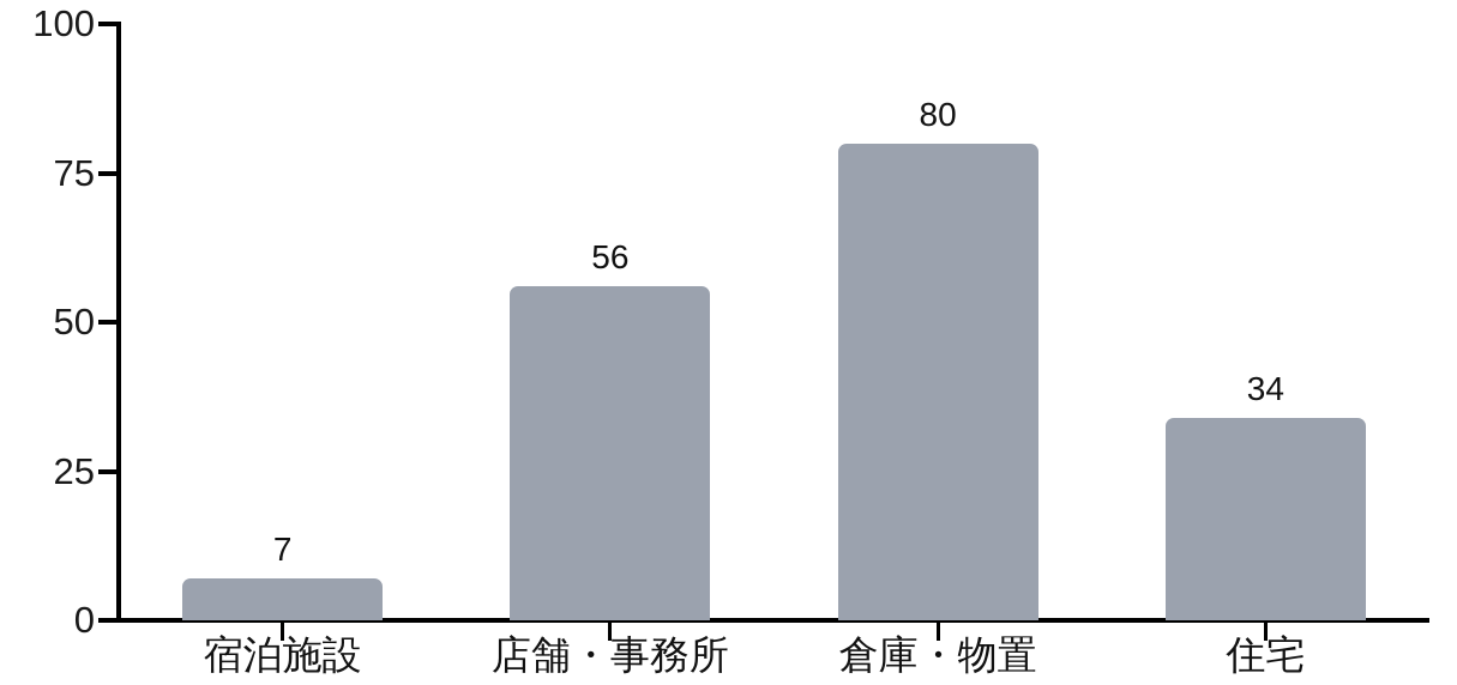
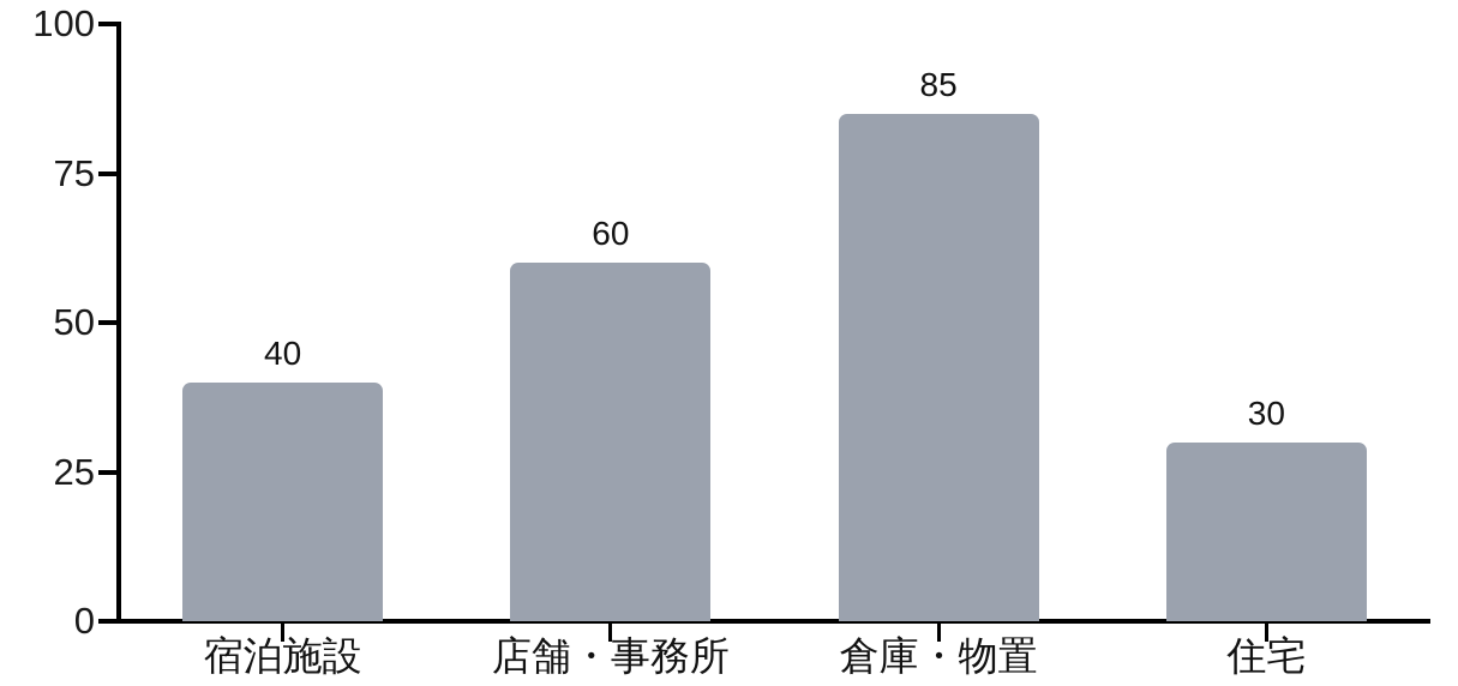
宿泊施設: 7 -> 40
店舗・事務所: 56 -> 60
倉庫・物置: 80 -> 85
住宅: 34 -> 30
